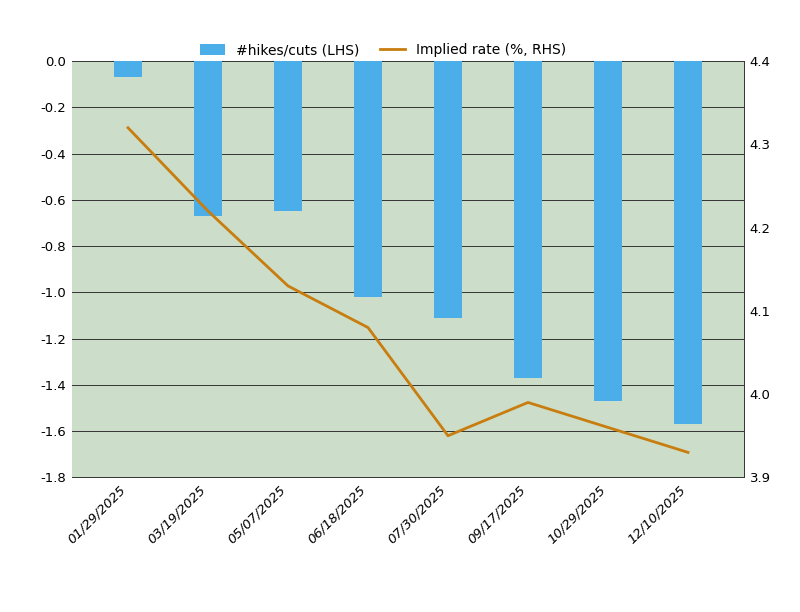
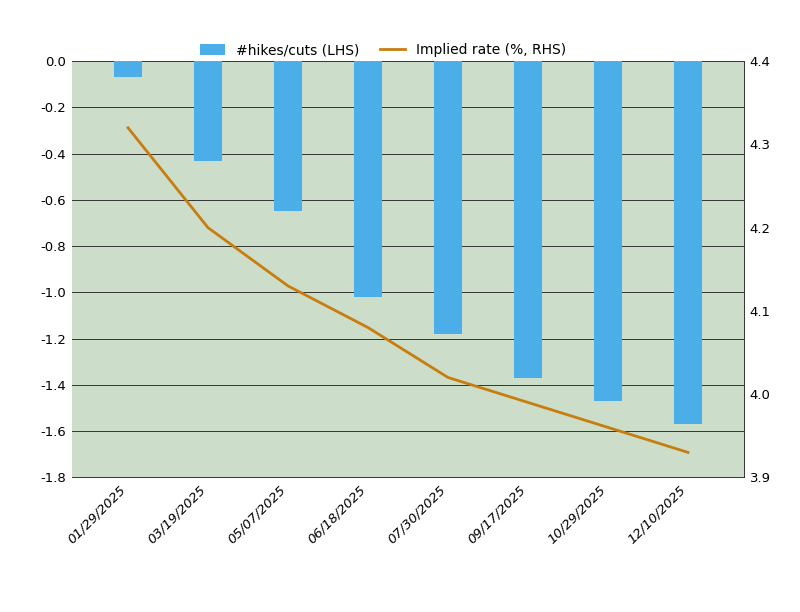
#hikes/cuts (LHS)/03/19/2025: -0.67 -> -0.43
Implied rate (%, RHS)/03/19/2025: 4.22 -> 4.20
#hikes/cuts (LHS)/07/30/2025: -1.11 -> -1.18
Implied rate (%, RHS)/07/30/2025: 3.95 -> 4.02
